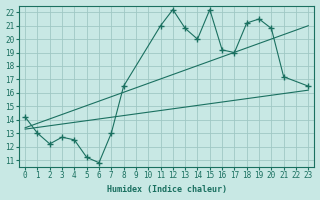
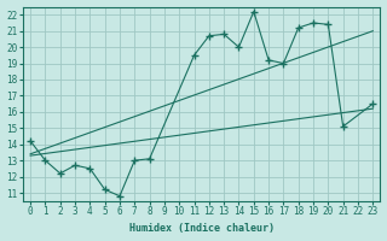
8: 16.5 -> 13.1
11: 21.0 -> 19.5
12: 22.2 -> 20.7
20: 20.8 -> 21.4
21: 17.2 -> 15.1
